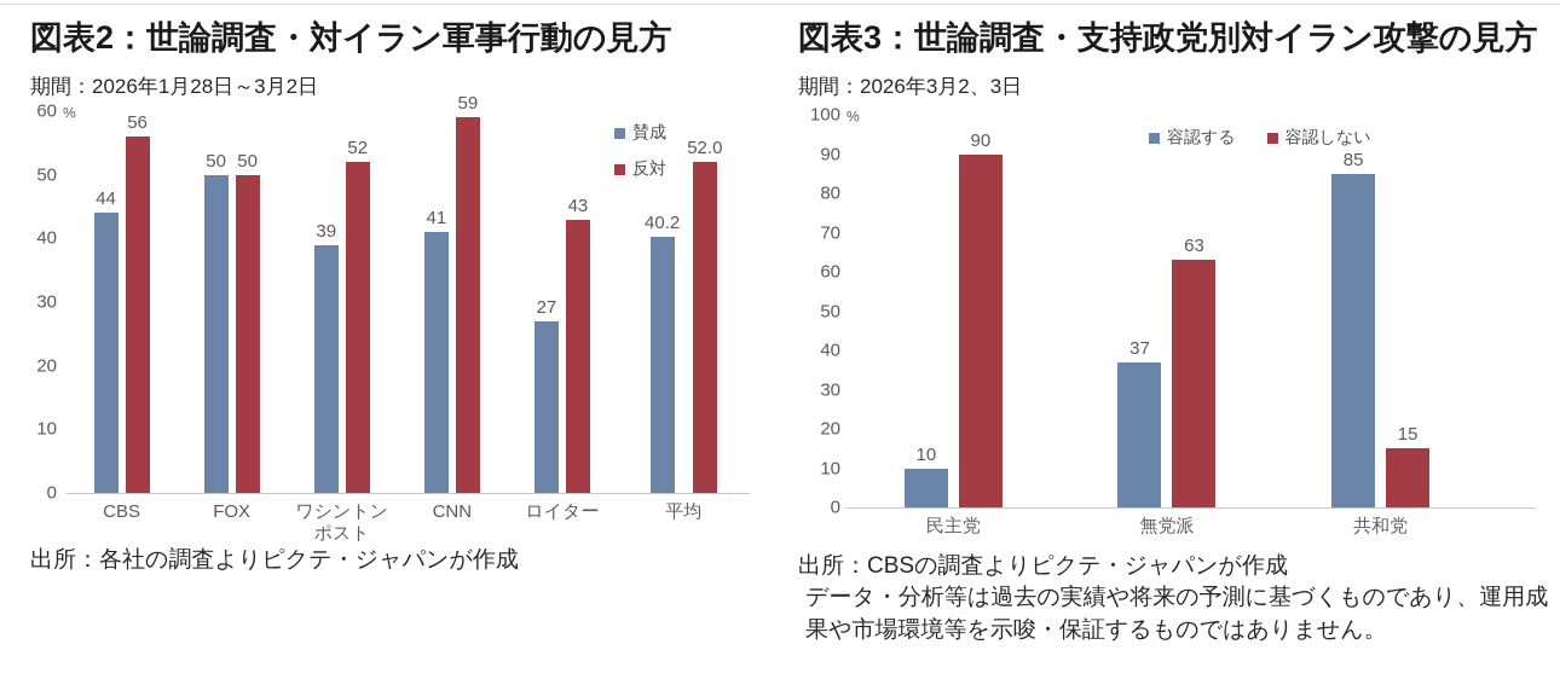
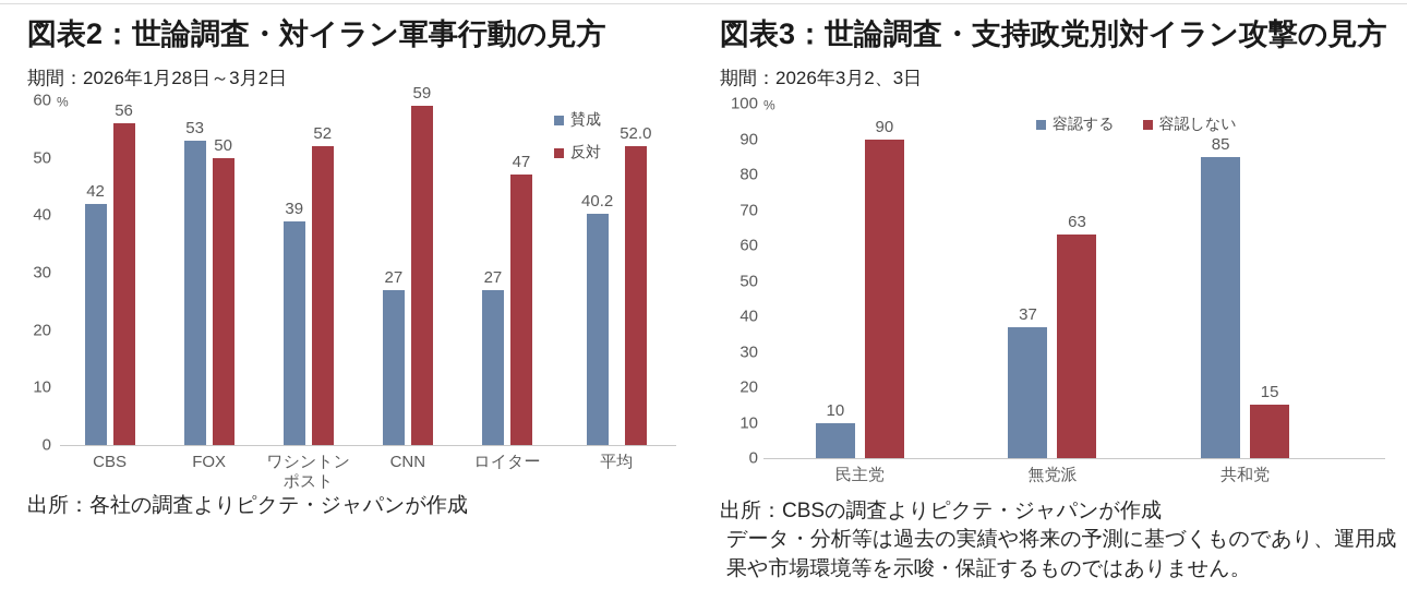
図表2：世論調査・対イラン軍事行動の見方/賛成/CBS: 44 -> 42
図表2：世論調査・対イラン軍事行動の見方/賛成/FOX: 50 -> 53
図表2：世論調査・対イラン軍事行動の見方/賛成/CNN: 41 -> 27
図表2：世論調査・対イラン軍事行動の見方/反対/ロイター: 43 -> 47
